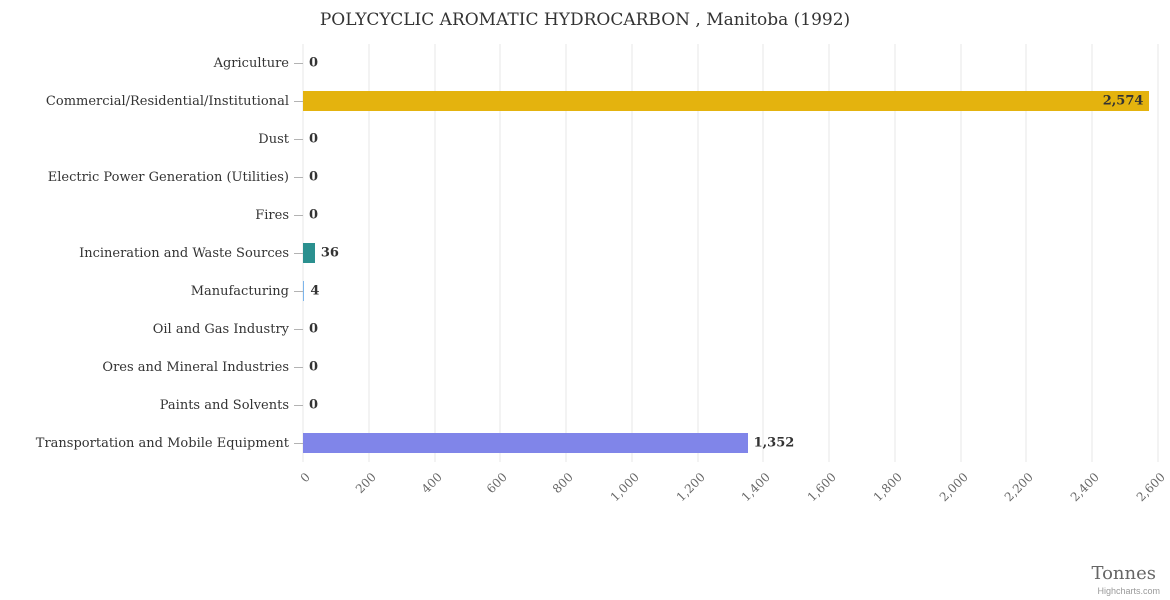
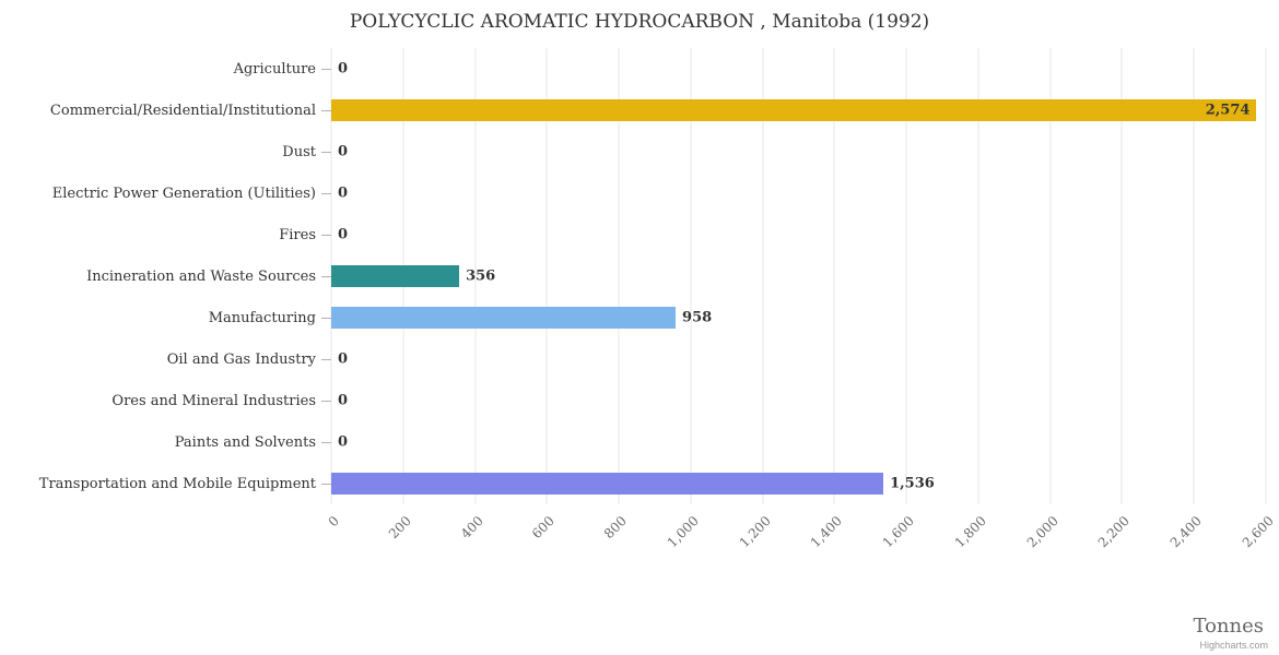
Incineration and Waste Sources: 36 -> 356
Manufacturing: 4 -> 958
Transportation and Mobile Equipment: 1,352 -> 1,536
